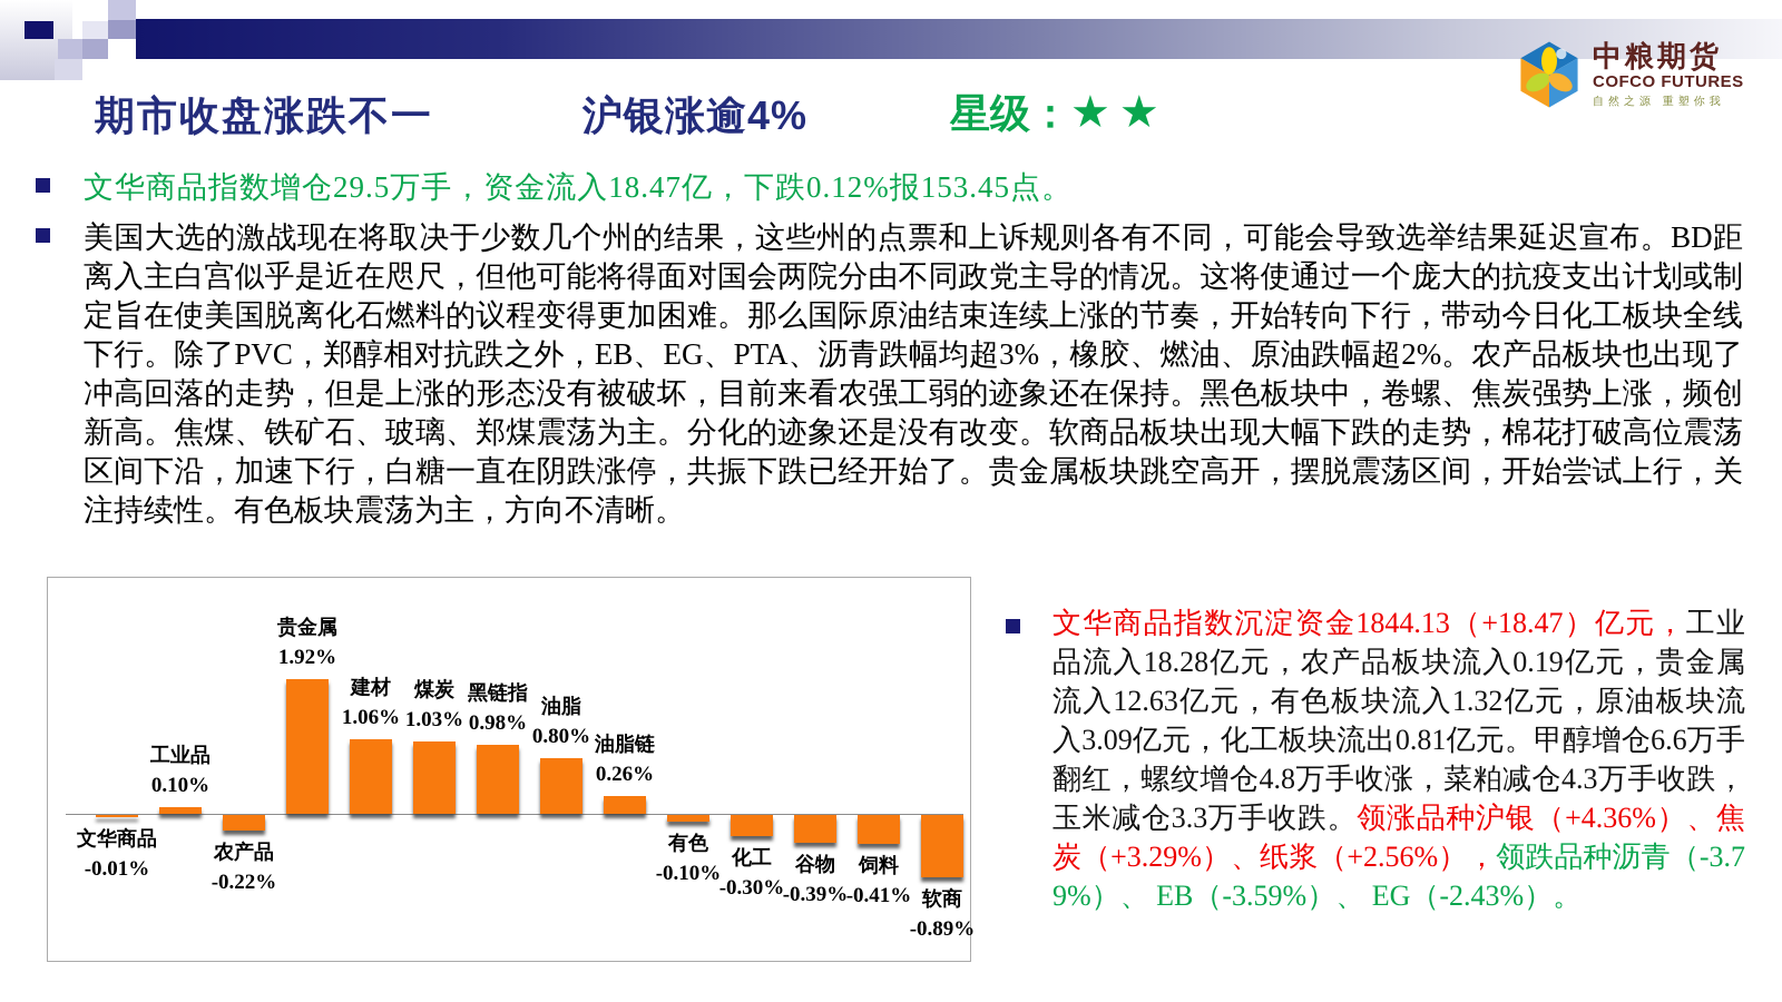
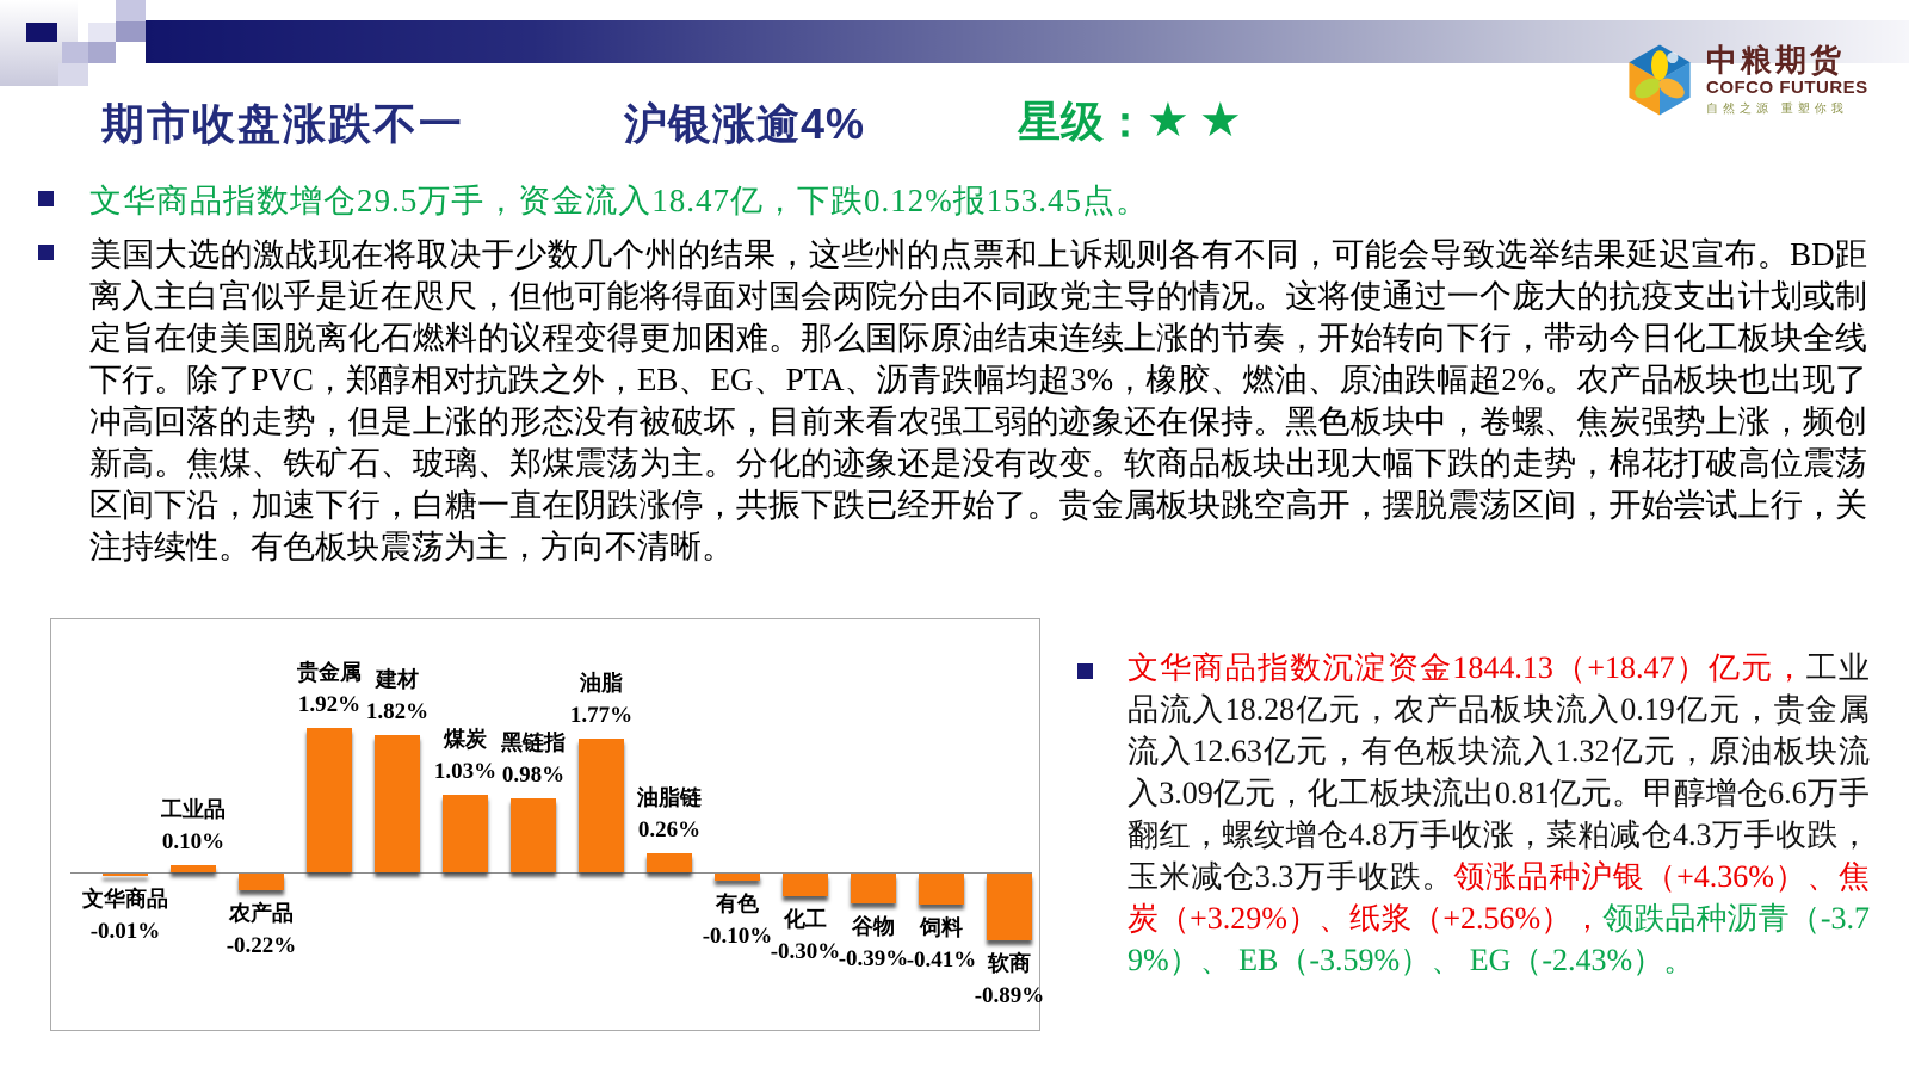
建材: 1.06% -> 1.82%
油脂: 0.80% -> 1.77%
